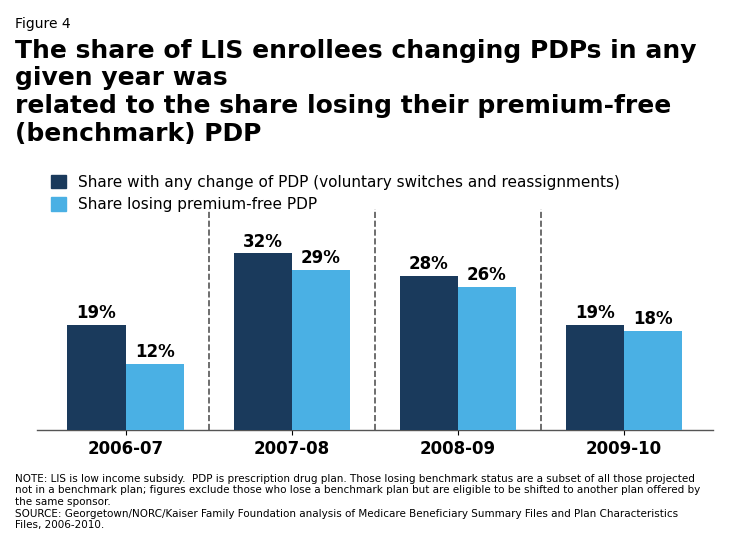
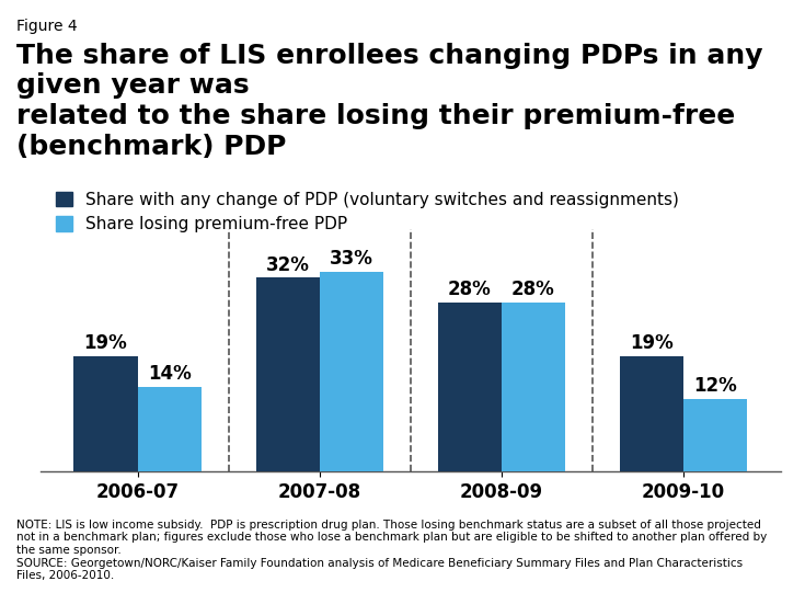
Share losing premium-free PDP/2006-07: 12% -> 14%
Share losing premium-free PDP/2007-08: 29% -> 33%
Share losing premium-free PDP/2008-09: 26% -> 28%
Share losing premium-free PDP/2009-10: 18% -> 12%
